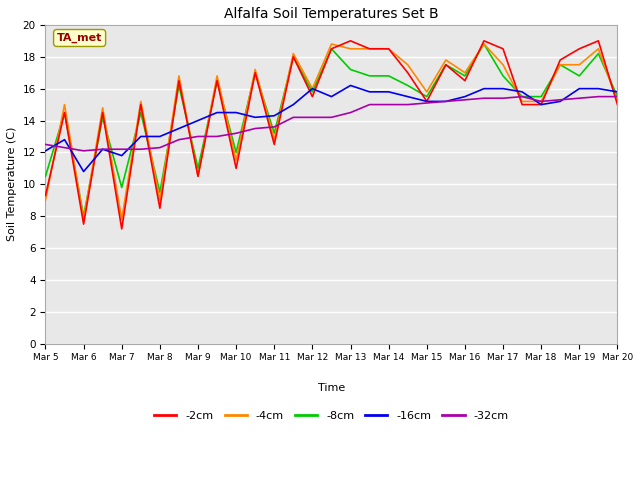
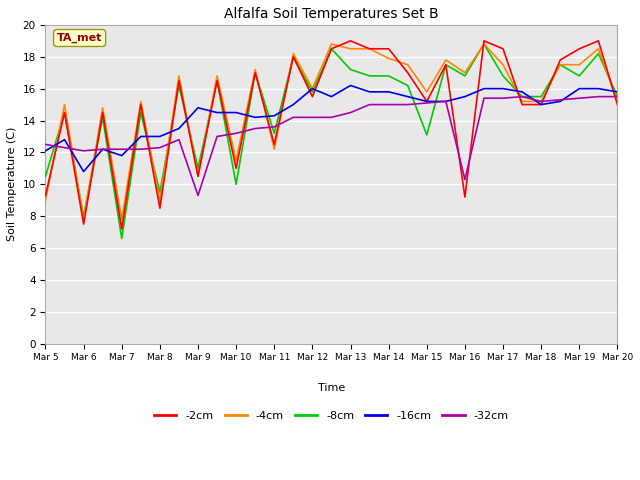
-8cm/Mar 7: 9.8 -> 6.6
-16cm/Mar 9: 14.0 -> 14.8
-32cm/Mar 9: 13.0 -> 9.3
-8cm/Mar 10: 12.0 -> 10.0
-4cm/Mar 11: 12.8 -> 12.2
-4cm/Mar 14: 18.5 -> 17.9
-8cm/Mar 15: 15.5 -> 13.1
-2cm/Mar 16: 16.5 -> 9.2
-32cm/Mar 16: 15.3 -> 10.3
